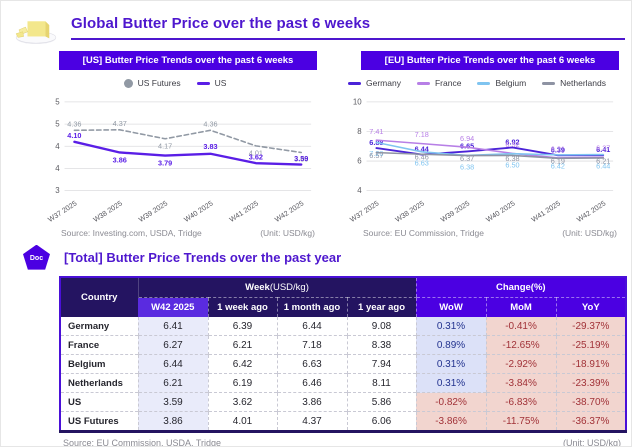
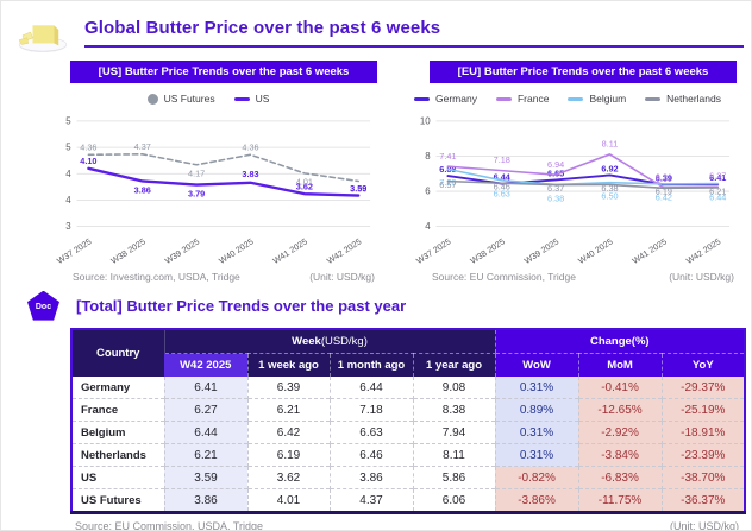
[EU] Butter Price Trends over the past 6 weeks/France/W40 2025: 6.52 -> 8.11
